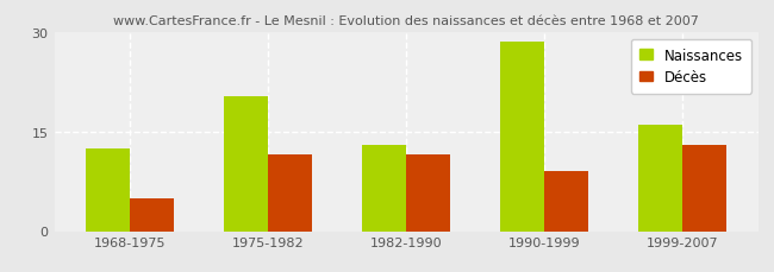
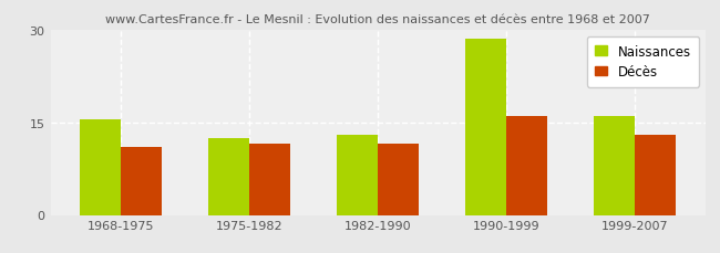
Naissances/1968-1975: 12.4 -> 15.5
Décès/1968-1975: 5.0 -> 11.0
Naissances/1975-1982: 20.2 -> 12.5
Décès/1990-1999: 9.0 -> 16.0
